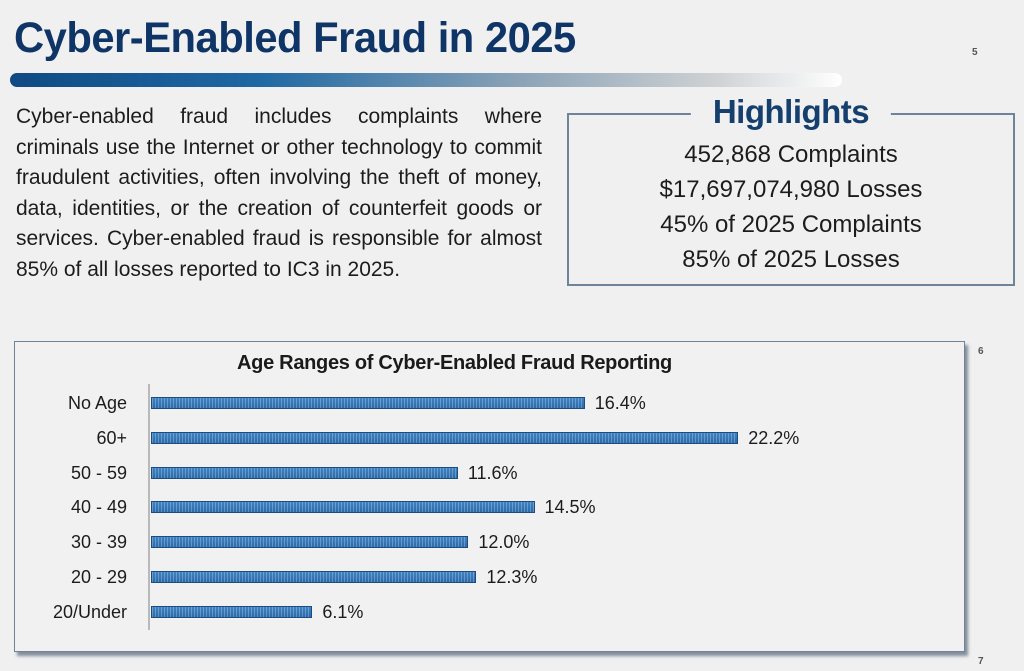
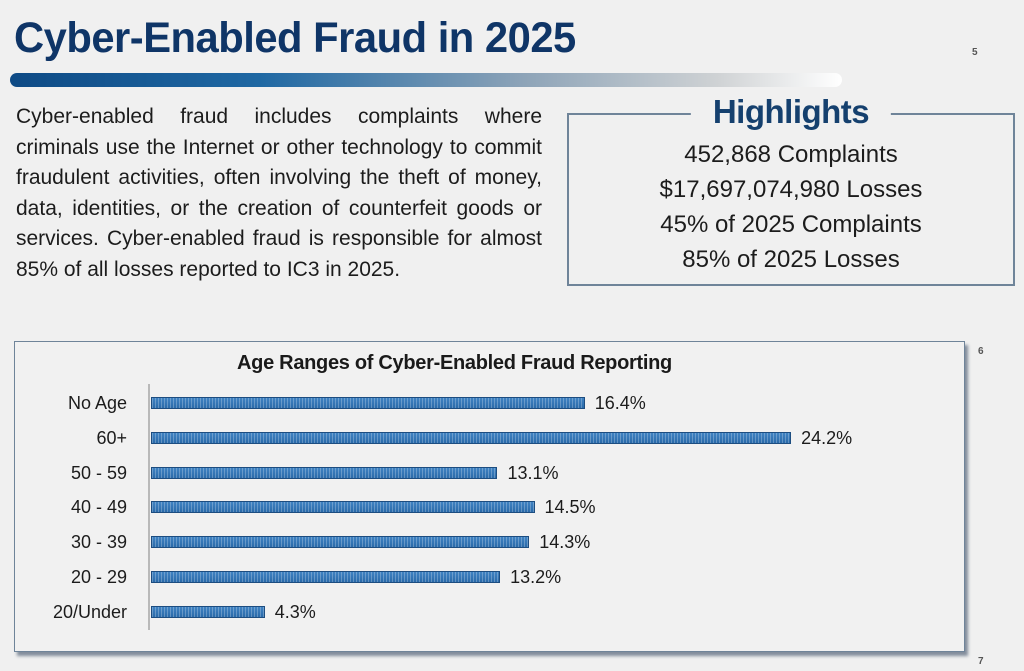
60+: 22.2% -> 24.2%
50 - 59: 11.6% -> 13.1%
30 - 39: 12.0% -> 14.3%
20 - 29: 12.3% -> 13.2%
20/Under: 6.1% -> 4.3%
